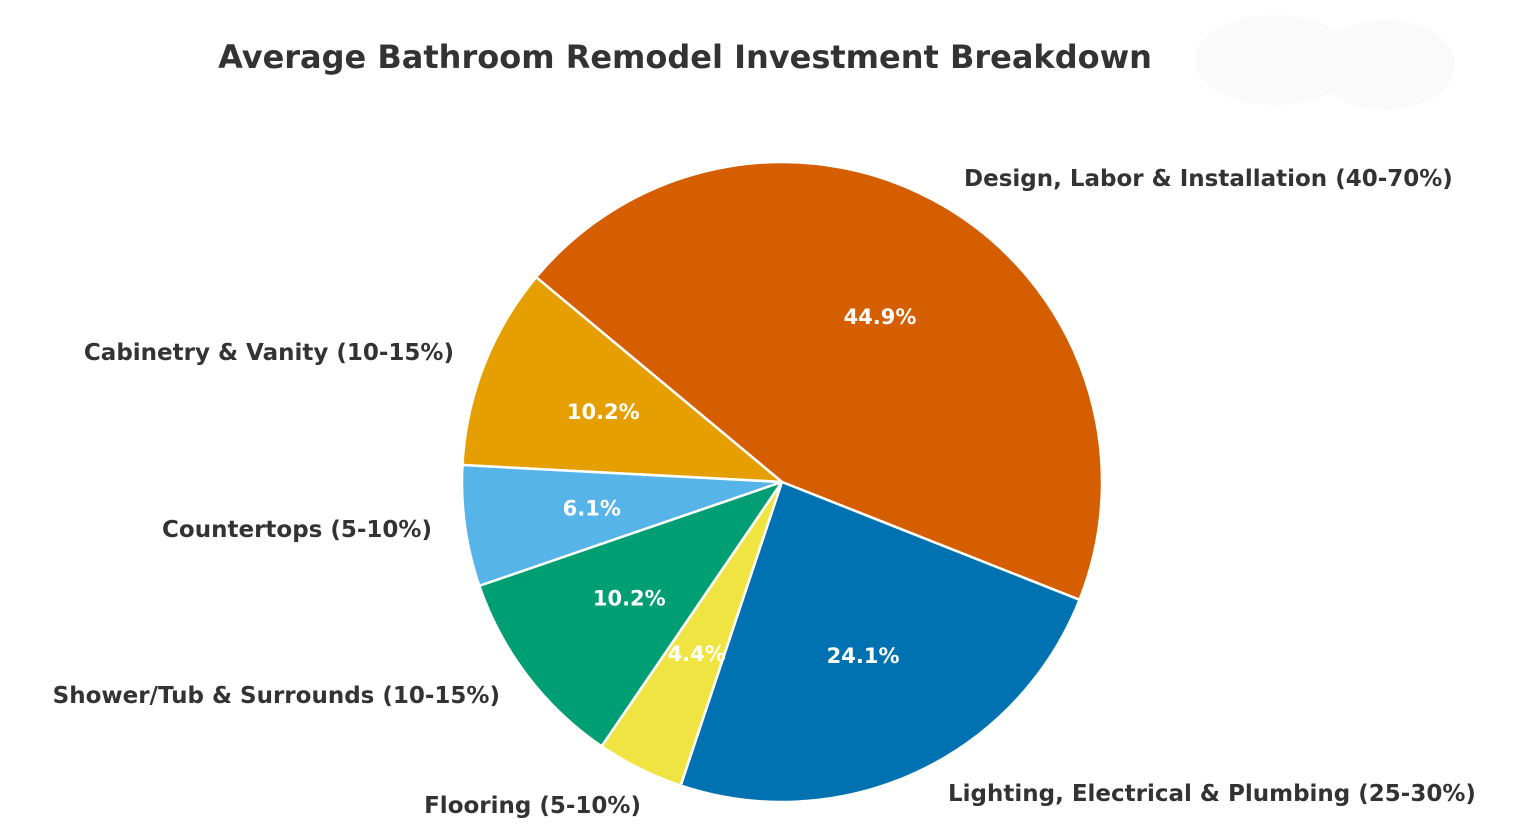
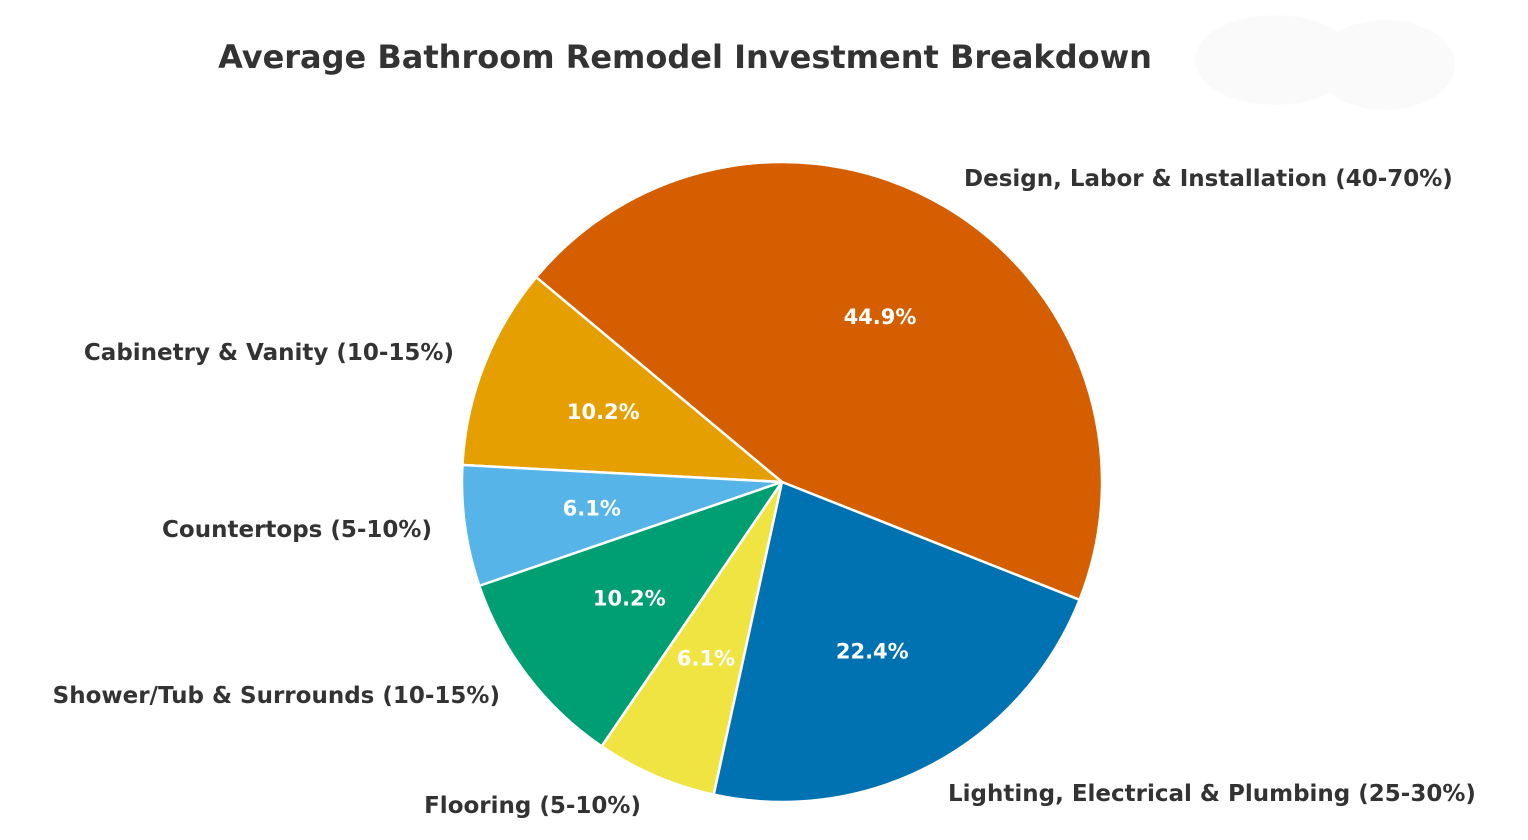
Flooring (5-10%): 4.4% -> 6.1%
Lighting, Electrical & Plumbing (25-30%): 24.1% -> 22.4%
